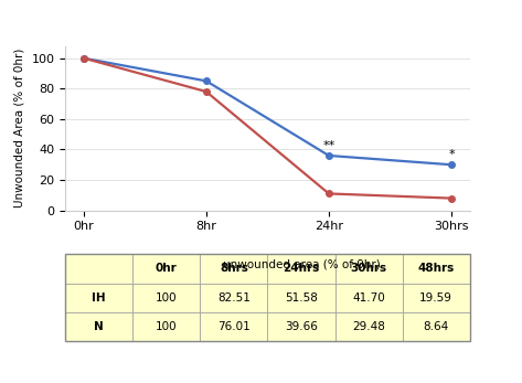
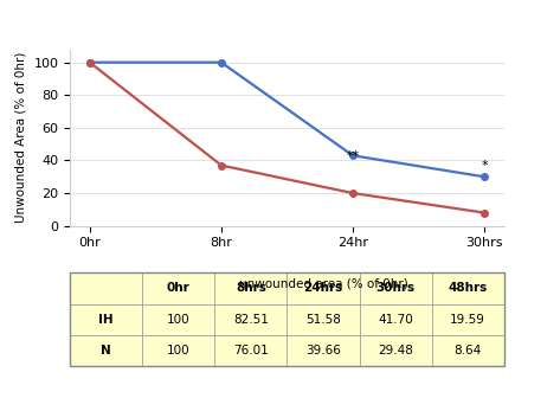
IH/8hr: 85 -> 100
N/8hr: 78 -> 37
IH/24hr: 36 -> 43
N/24hr: 11 -> 20
